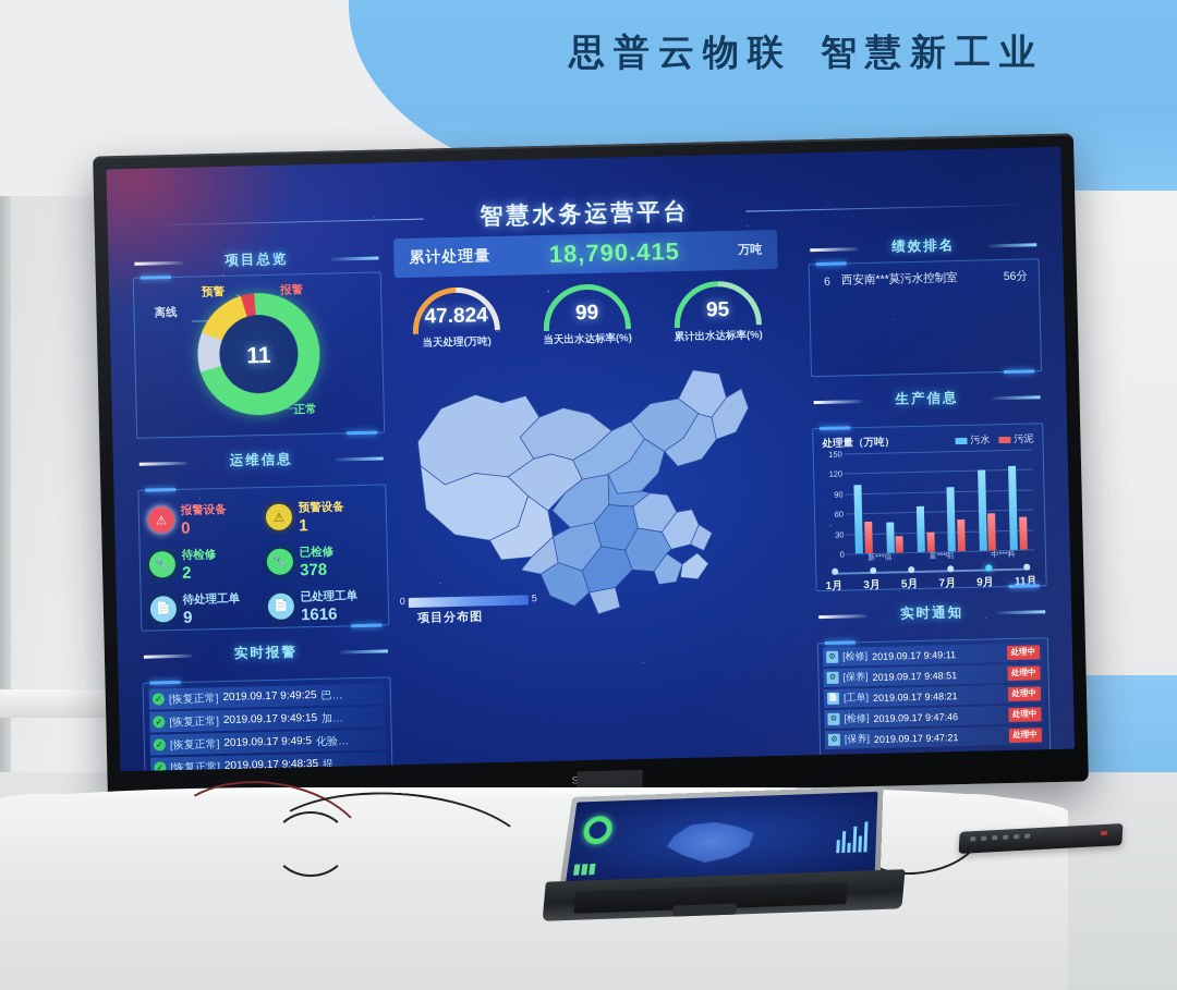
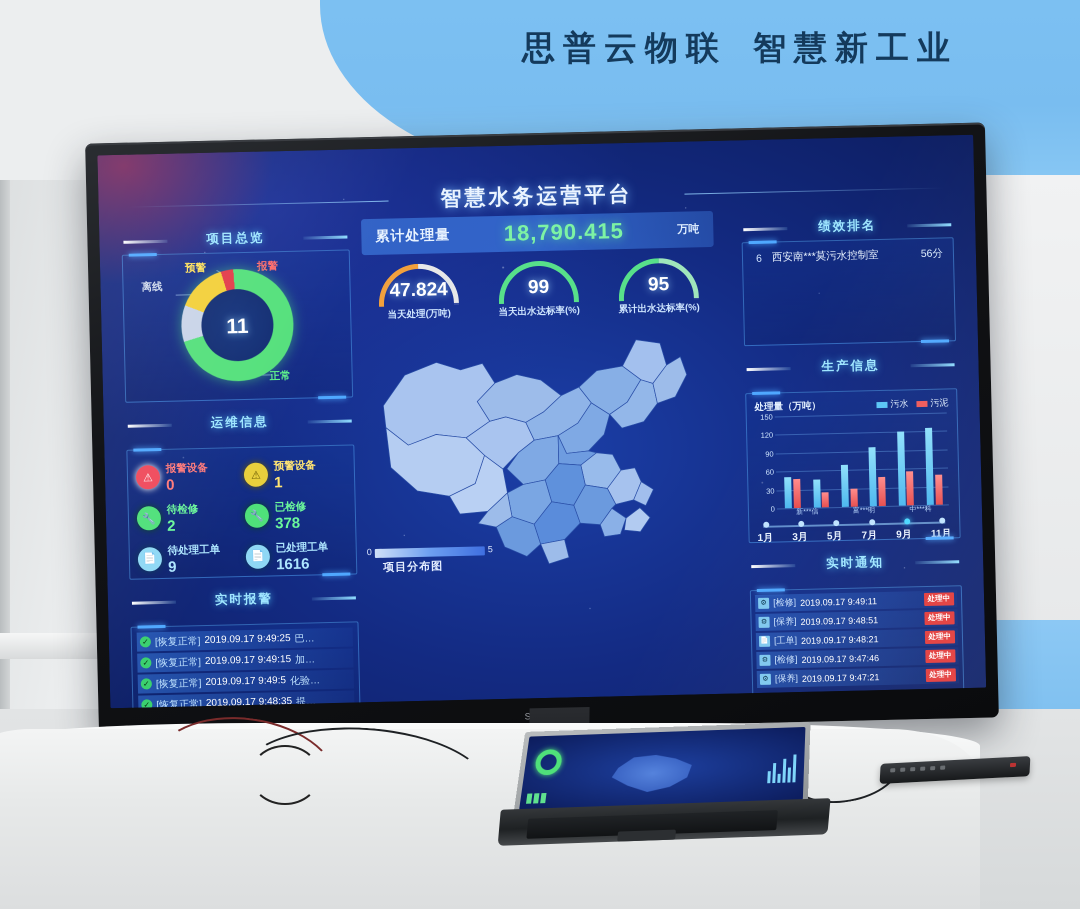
污水/新***信: 100 -> 50
